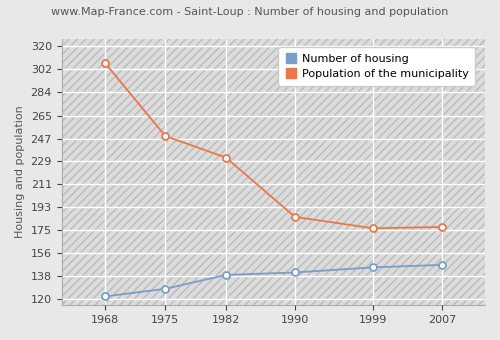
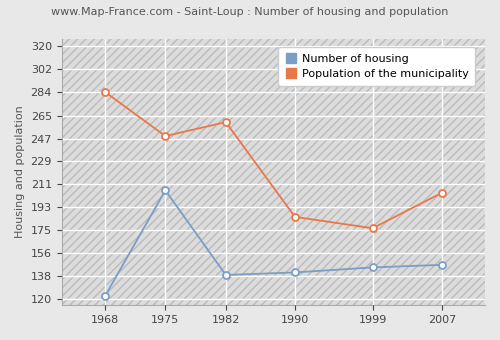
Population of the municipality/1968: 307 -> 284
Number of housing/1975: 128 -> 206
Population of the municipality/1982: 232 -> 260
Population of the municipality/2007: 177 -> 204
